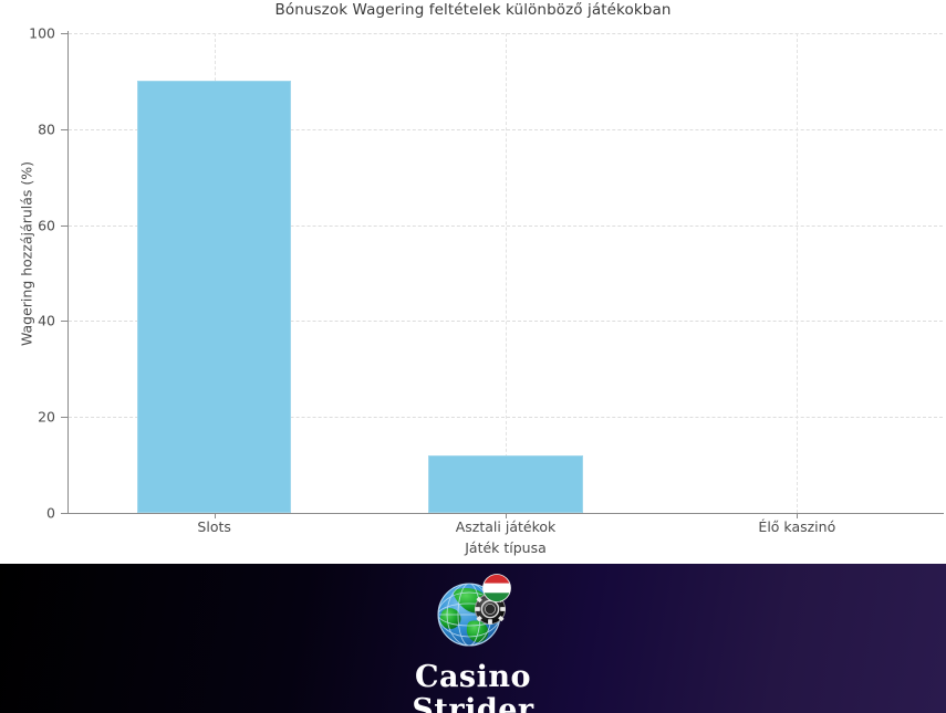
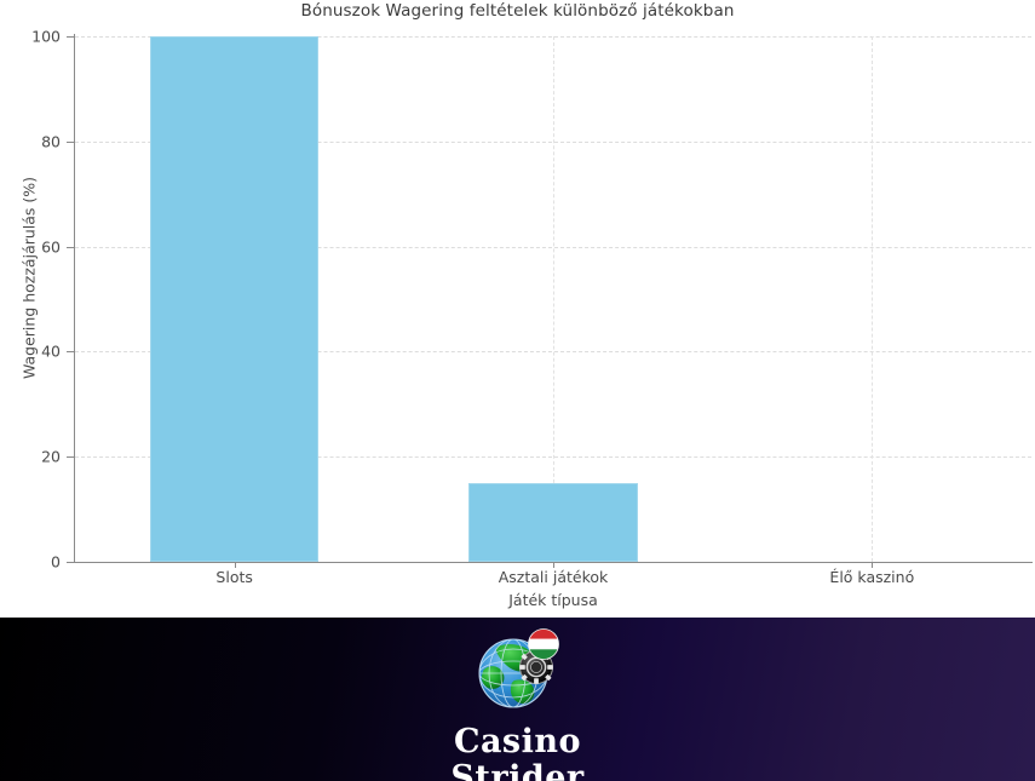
Slots: 90 -> 100
Asztali játékok: 12 -> 15
